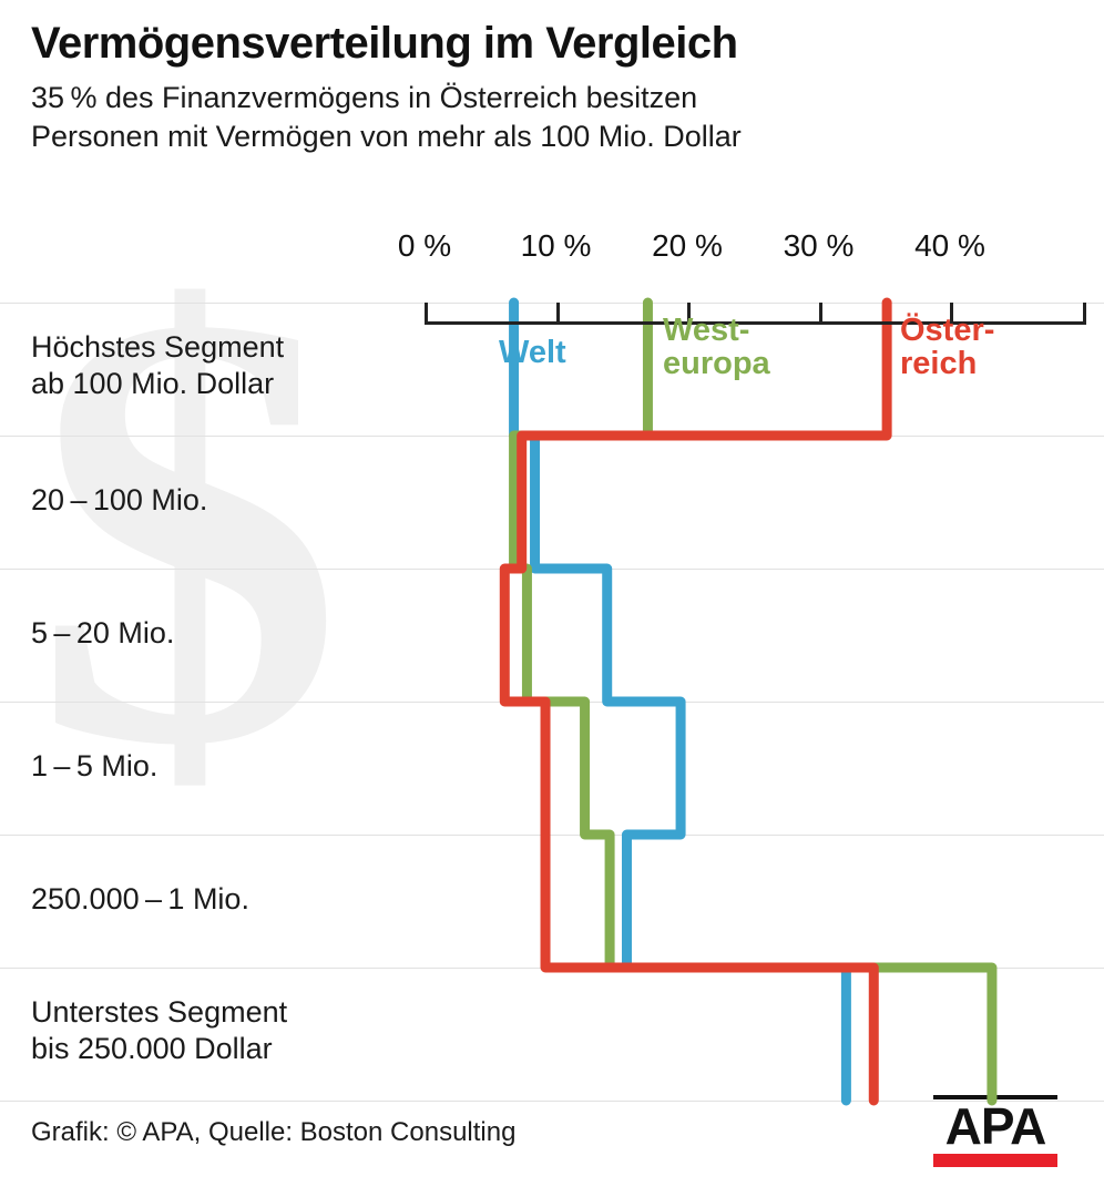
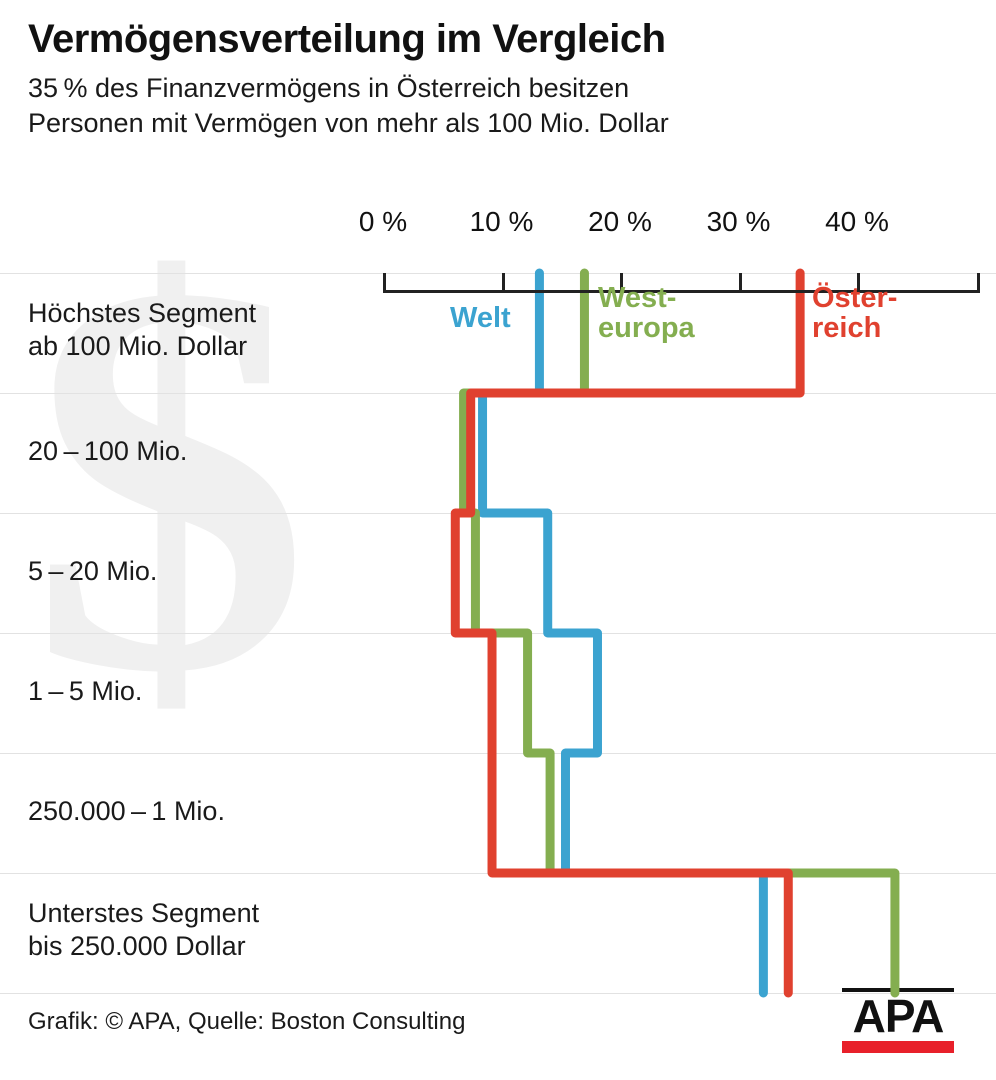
Welt/Höchstes Segment ab 100 Mio. Dollar: 6.8% -> 13.2%
Welt/1 – 5 Mio.: 19.5% -> 18.1%
